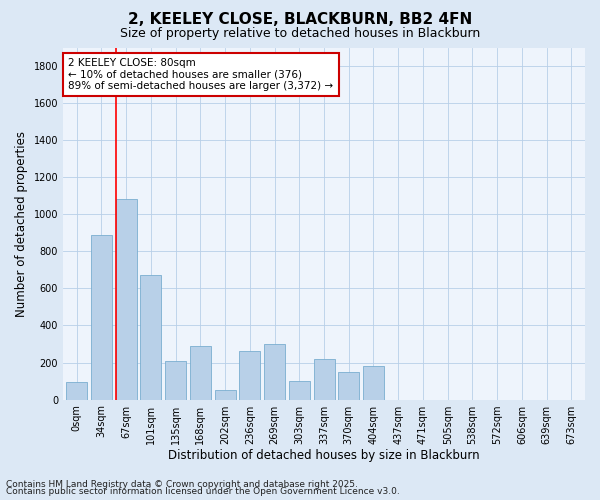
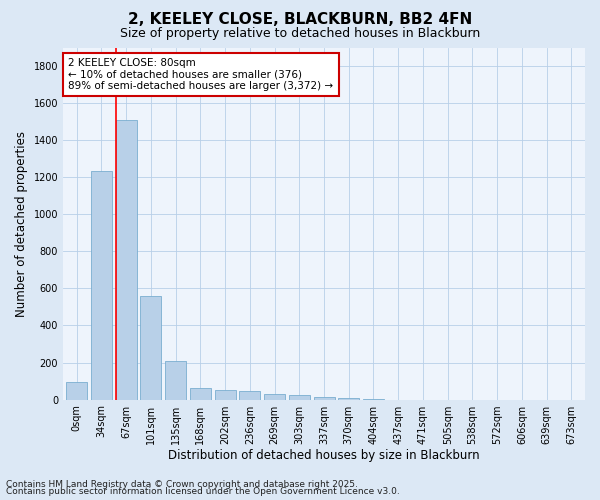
34sqm: 890 -> 1240
67sqm: 1080 -> 1510
101sqm: 670 -> 560
168sqm: 290 -> 60
236sqm: 260 -> 50
269sqm: 300 -> 30
303sqm: 100 -> 20
337sqm: 220 -> 20
370sqm: 150 -> 10
404sqm: 180 -> 0
